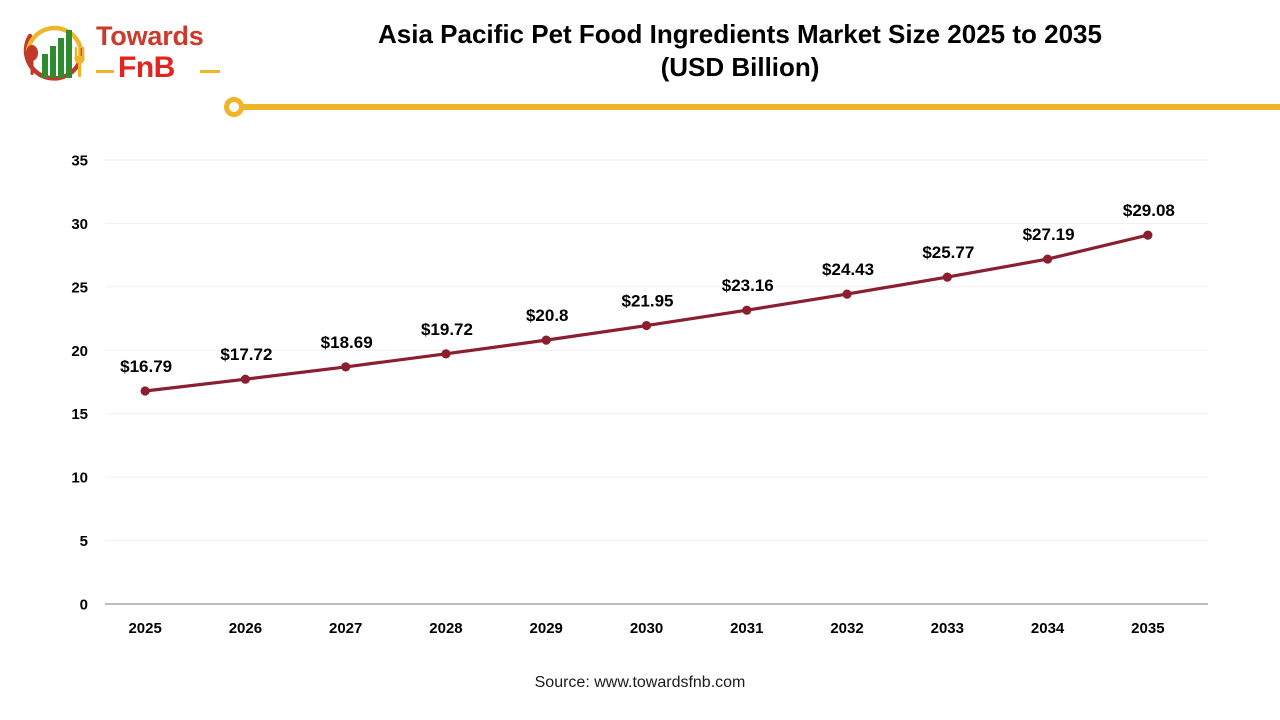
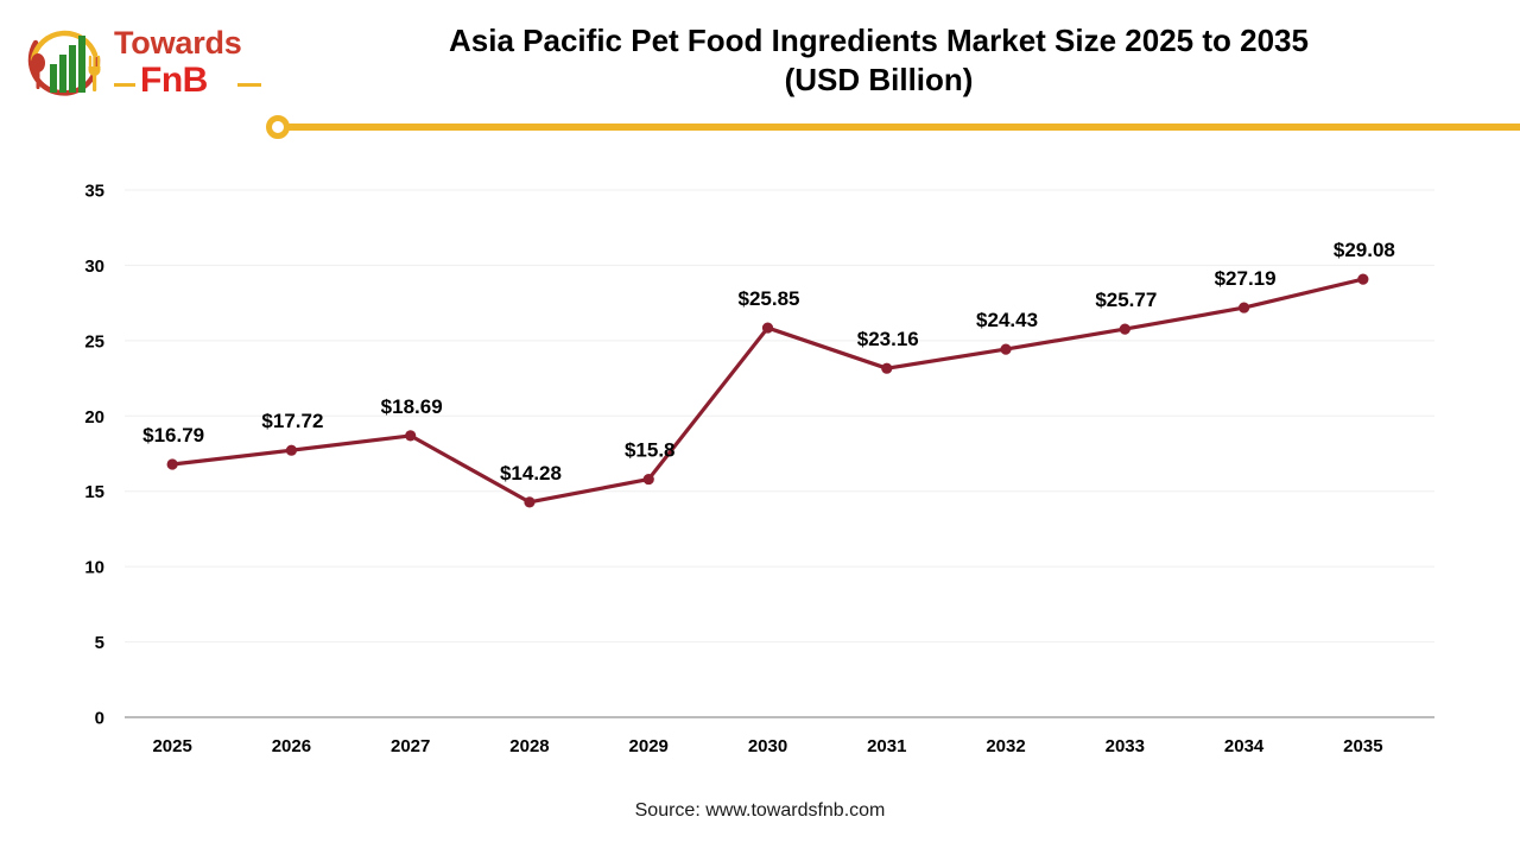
2028: $19.72 -> $14.28
2029: $20.8 -> $15.8
2030: $21.95 -> $25.85
